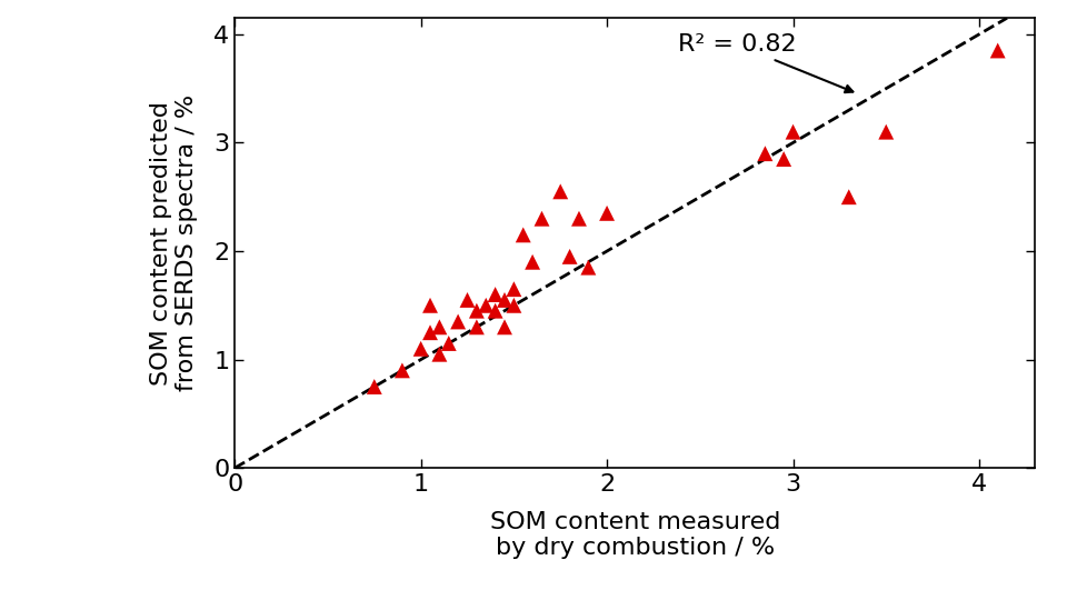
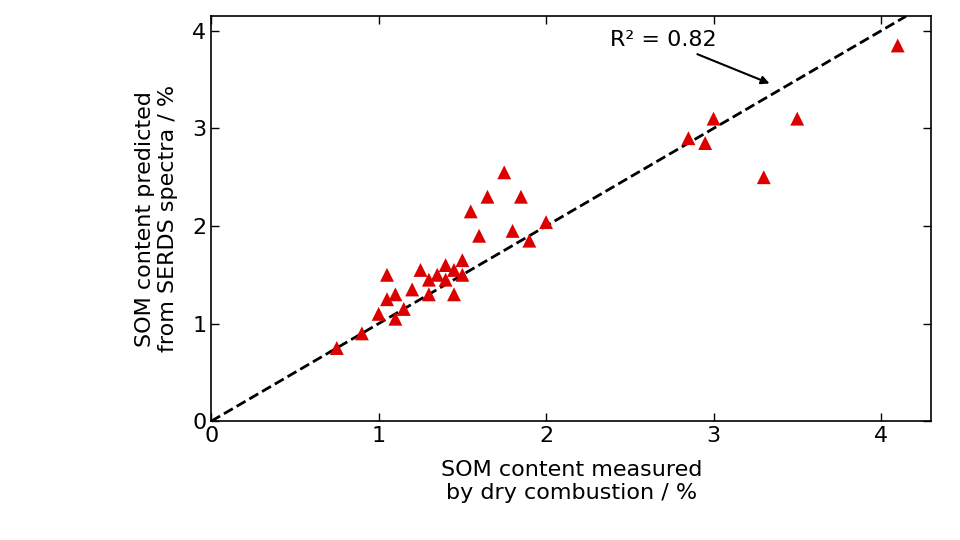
2: 2.35 -> 2.04
